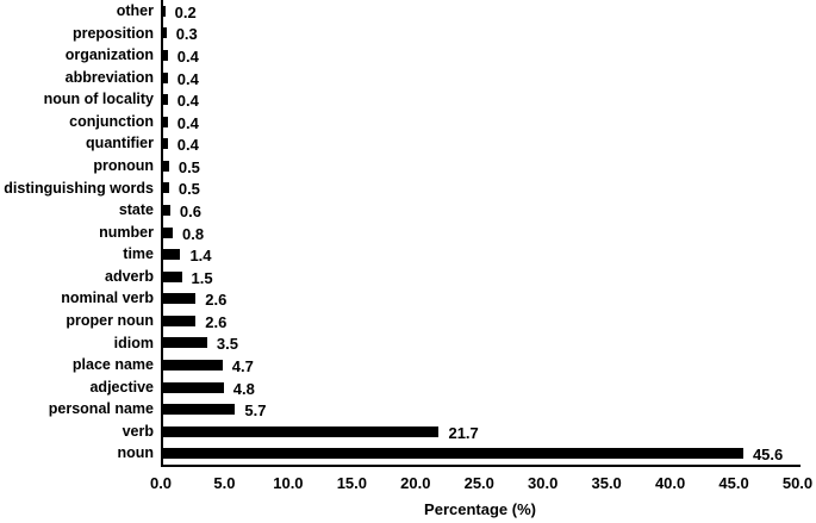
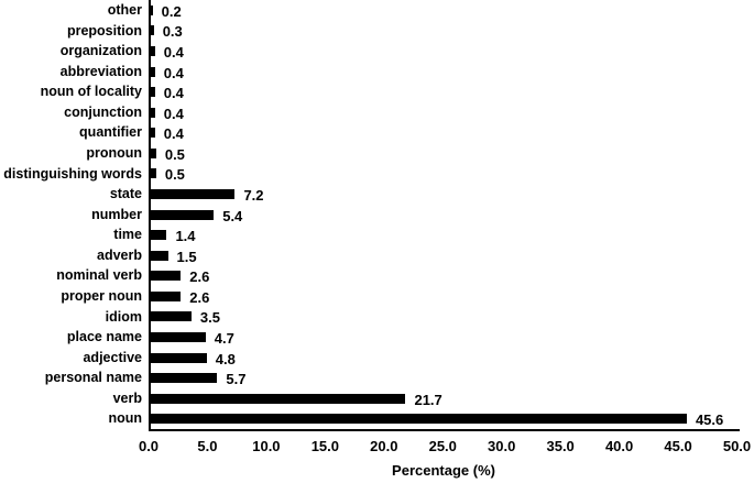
state: 0.6 -> 7.2
number: 0.8 -> 5.4
